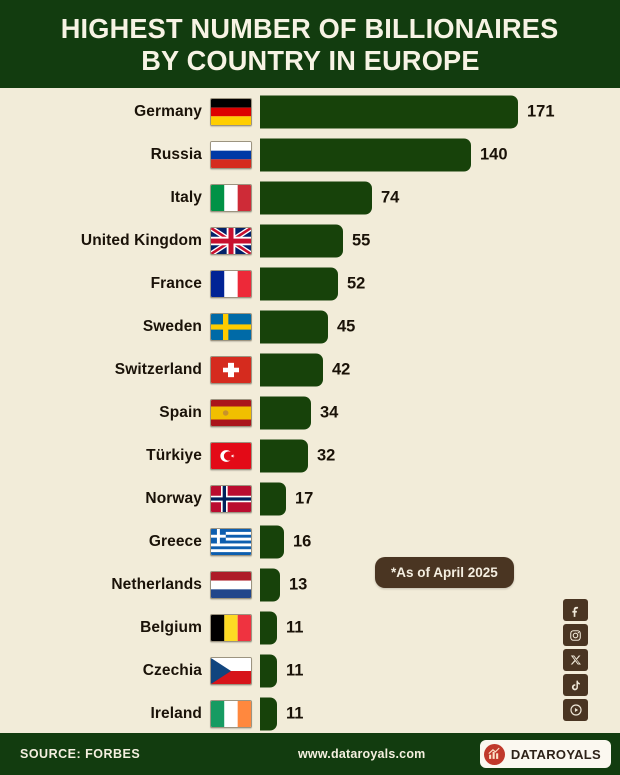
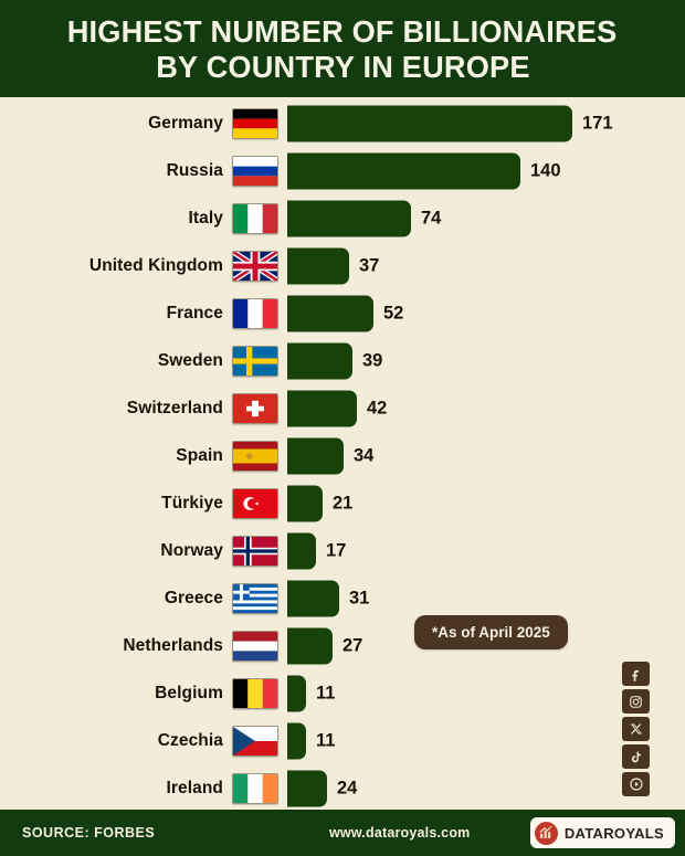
United Kingdom: 55 -> 37
Sweden: 45 -> 39
Türkiye: 32 -> 21
Greece: 16 -> 31
Netherlands: 13 -> 27
Ireland: 11 -> 24
